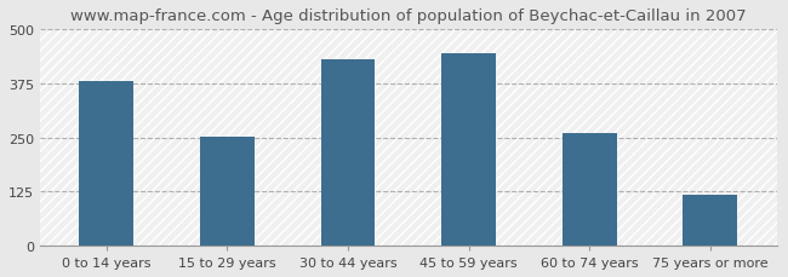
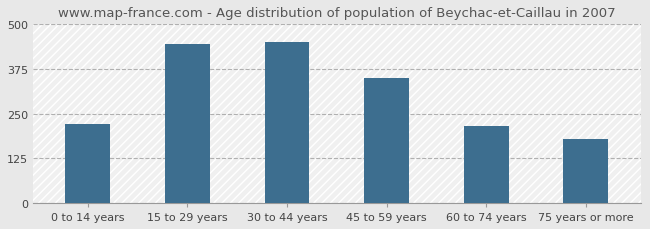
0 to 14 years: 380 -> 220
15 to 29 years: 252 -> 445
30 to 44 years: 432 -> 450
45 to 59 years: 445 -> 350
60 to 74 years: 260 -> 215
75 years or more: 117 -> 180
